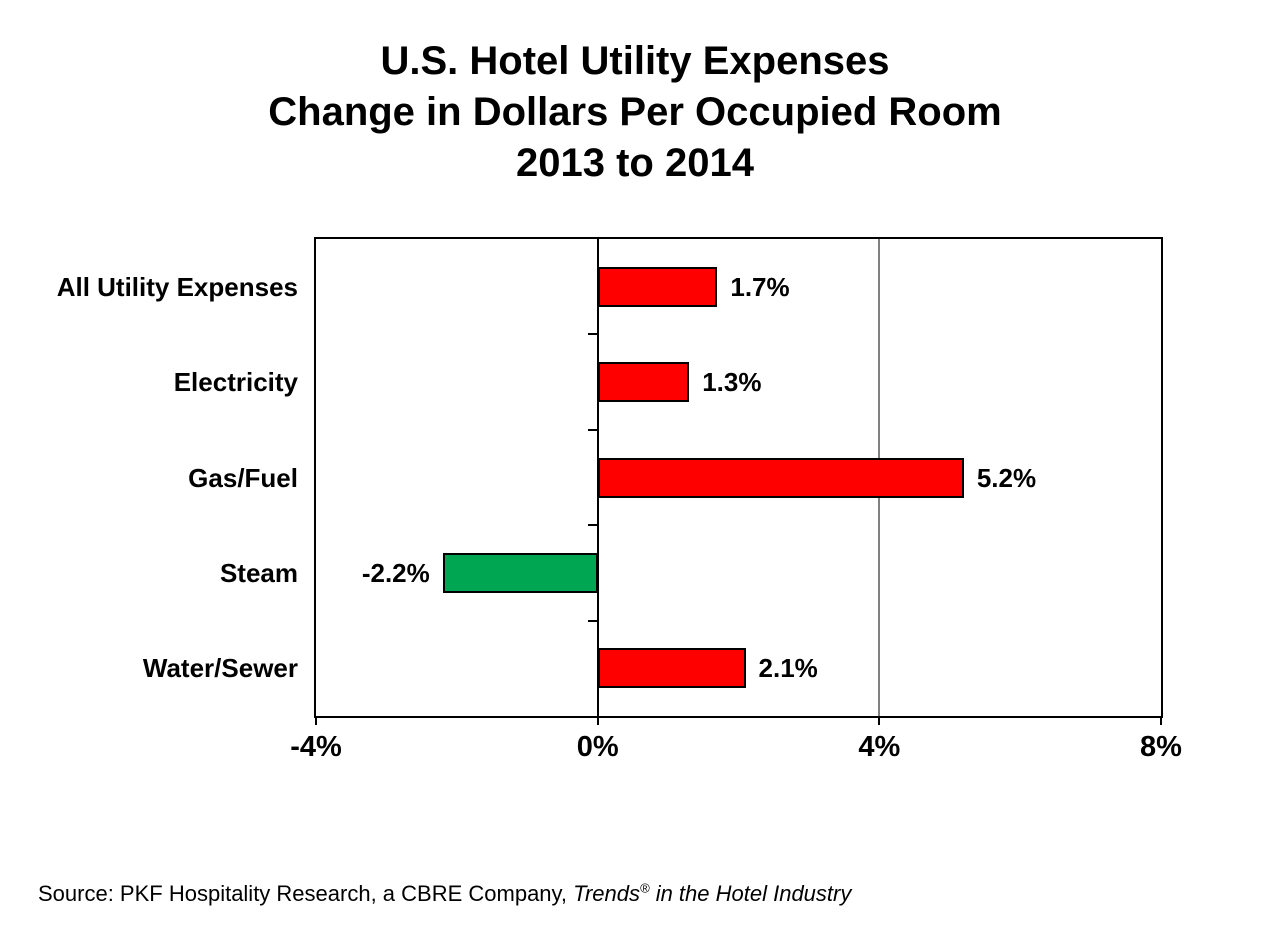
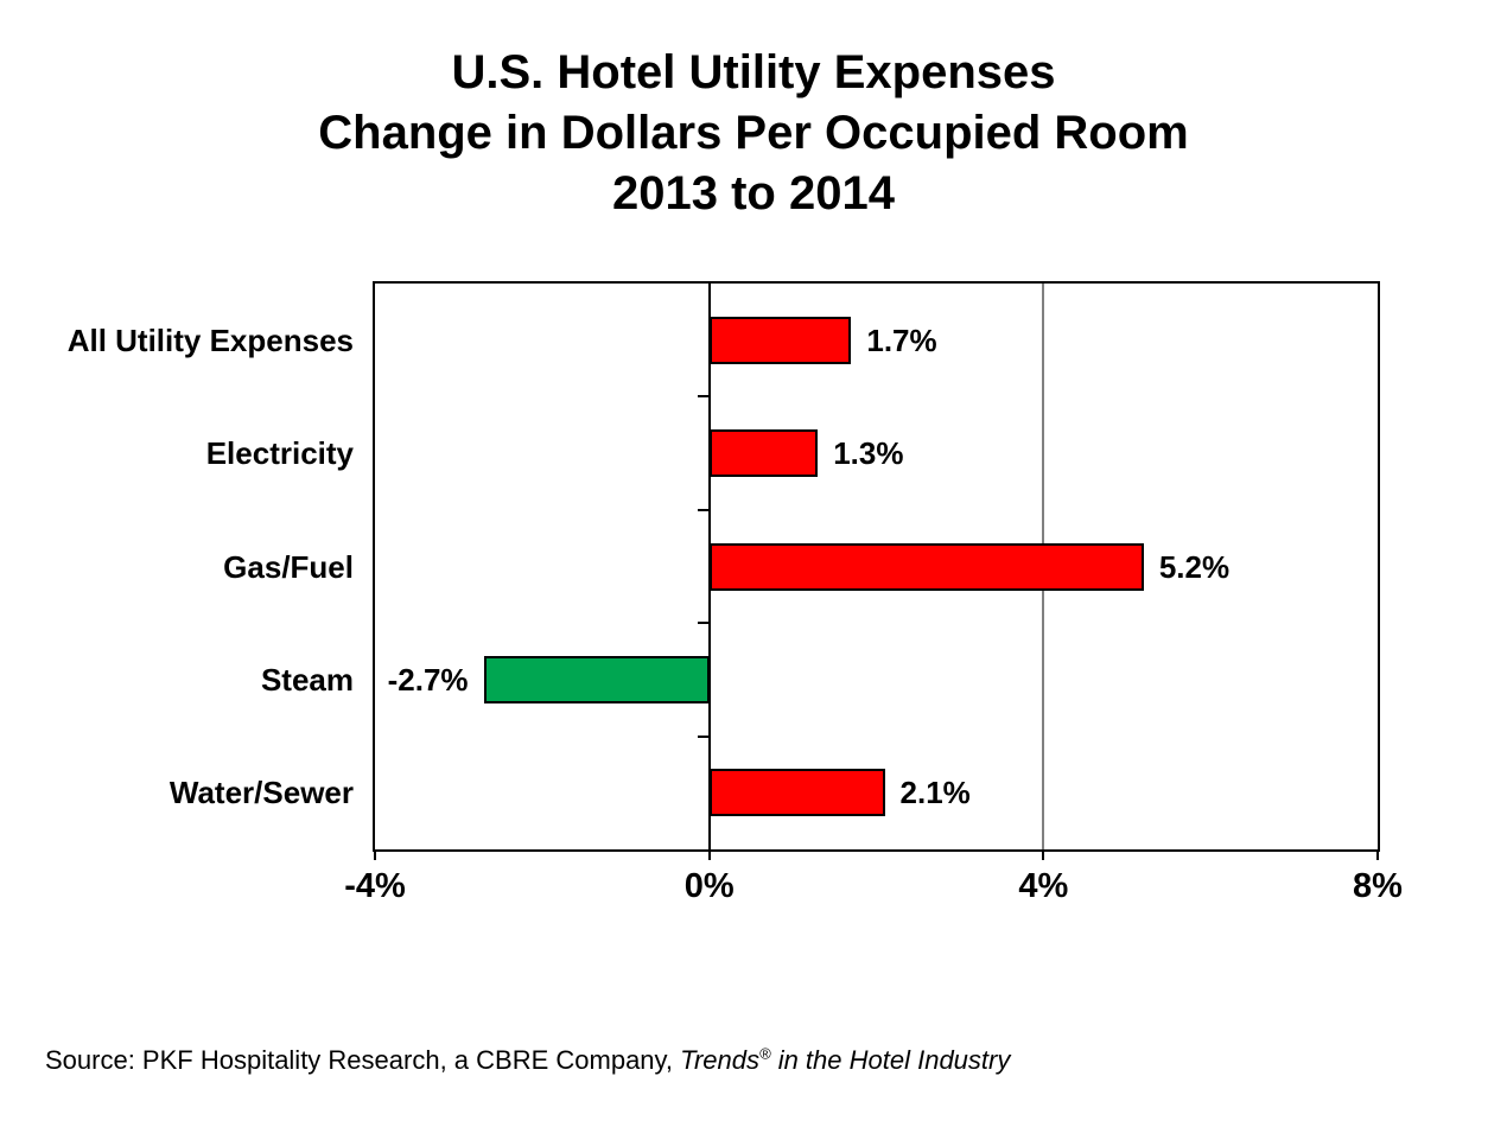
Steam: -2.2% -> -2.7%
